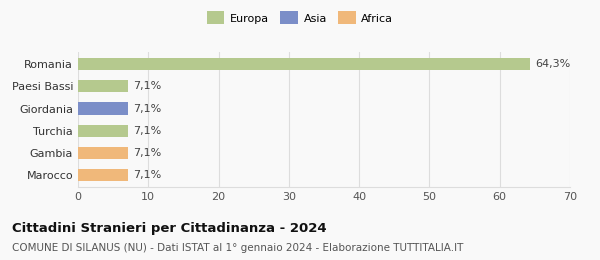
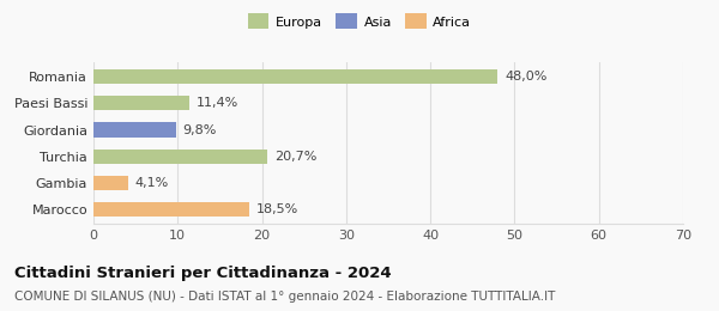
Romania: 64,3% -> 48,0%
Paesi Bassi: 7,1% -> 11,4%
Giordania: 7,1% -> 9,8%
Turchia: 7,1% -> 20,7%
Gambia: 7,1% -> 4,1%
Marocco: 7,1% -> 18,5%
